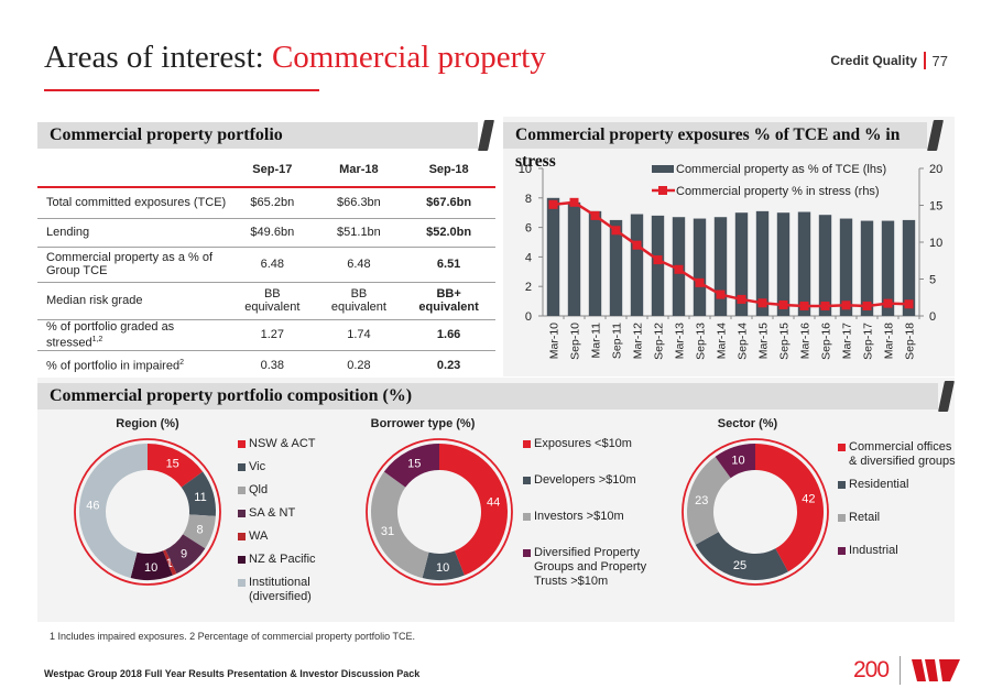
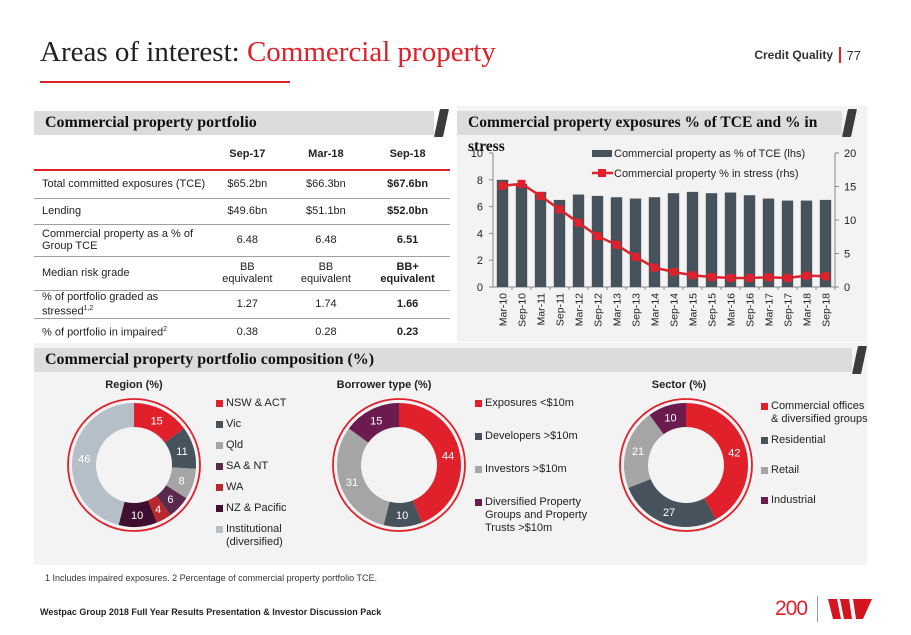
Region (%)/SA & NT: 9 -> 6
Region (%)/WA: 1 -> 4
Sector (%)/Residential: 25 -> 27
Sector (%)/Retail: 23 -> 21
